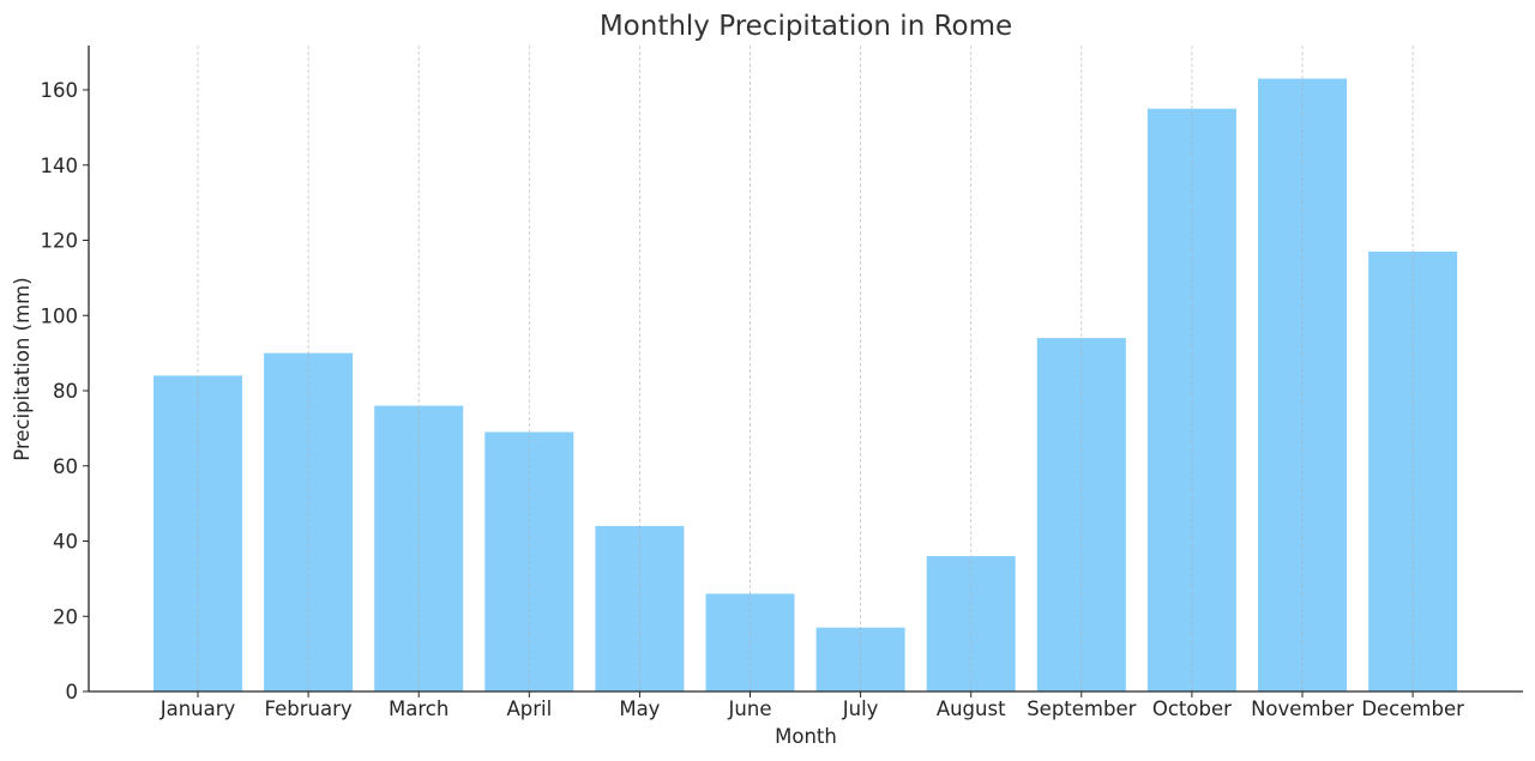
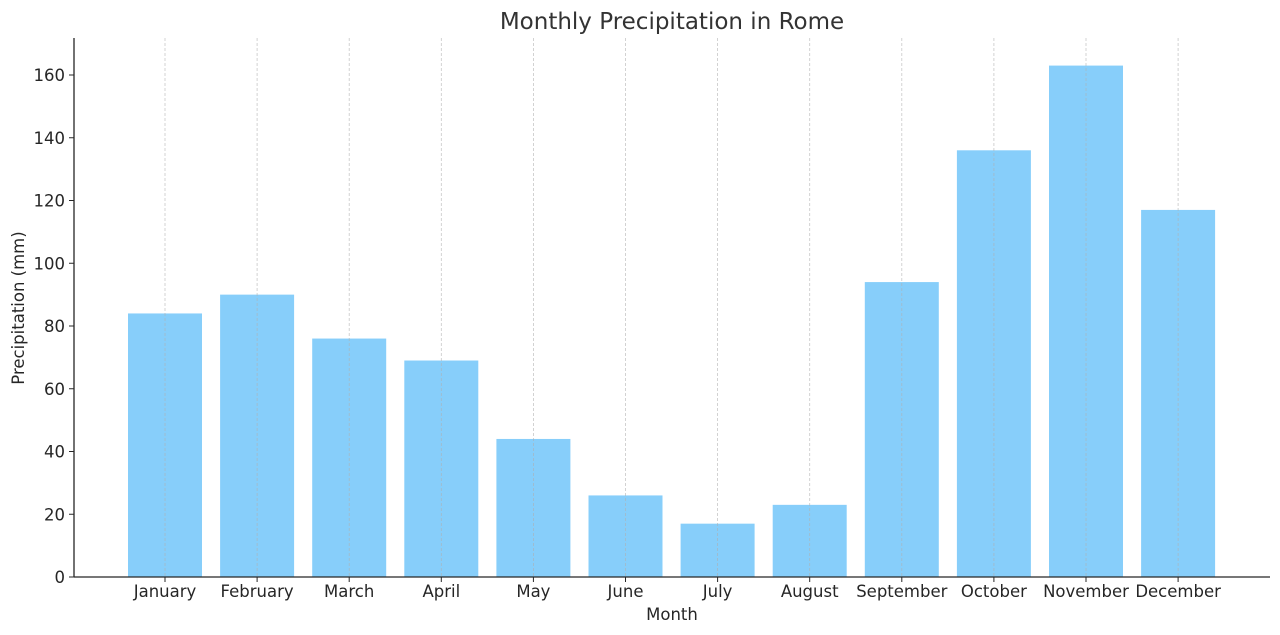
August: 36 -> 23
October: 155 -> 136
